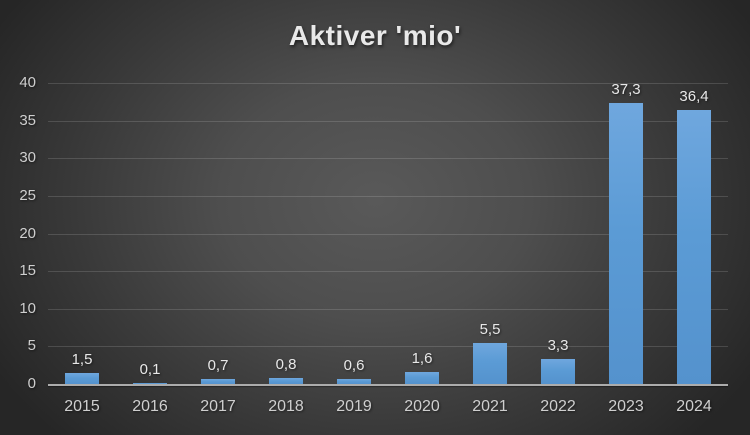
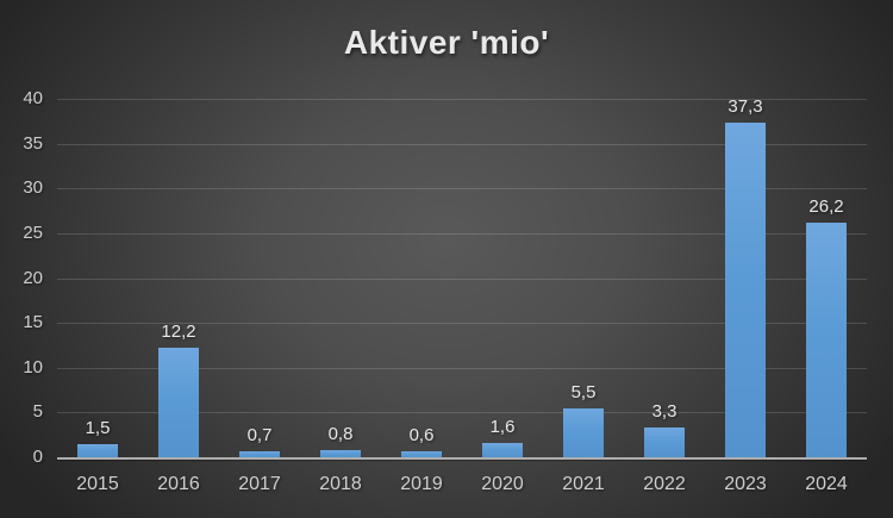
2016: 0,1 -> 12,2
2024: 36,4 -> 26,2
